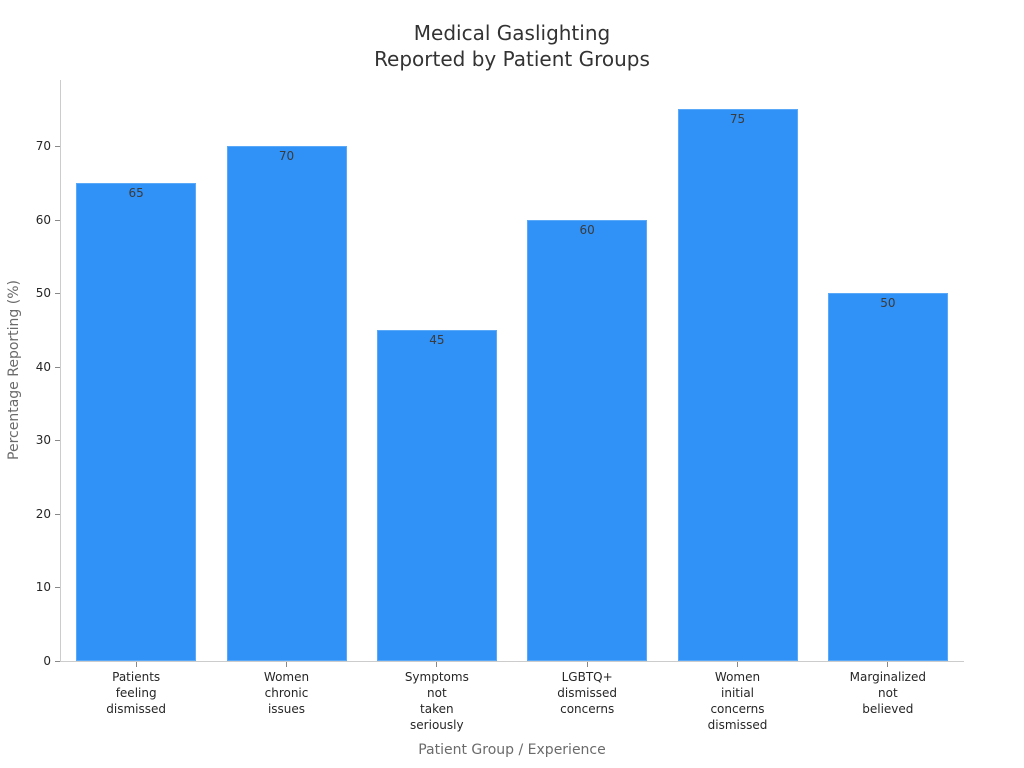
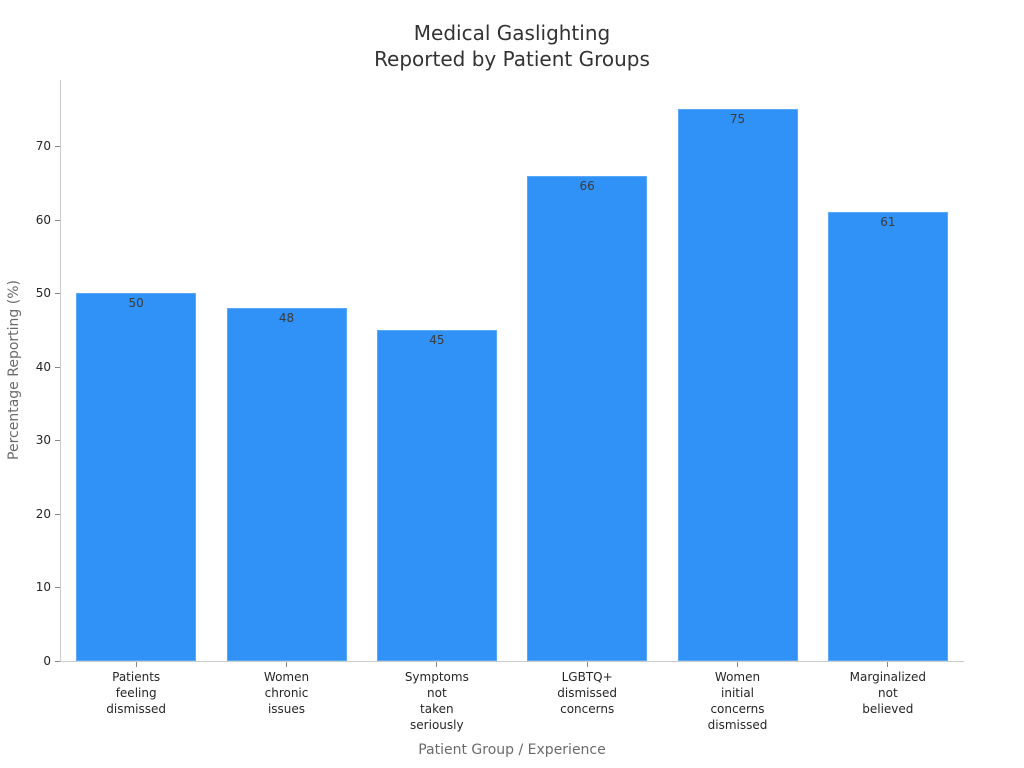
Patients feeling dismissed: 65 -> 50
Women chronic issues: 70 -> 48
LGBTQ+ dismissed concerns: 60 -> 66
Marginalized not believed: 50 -> 61
